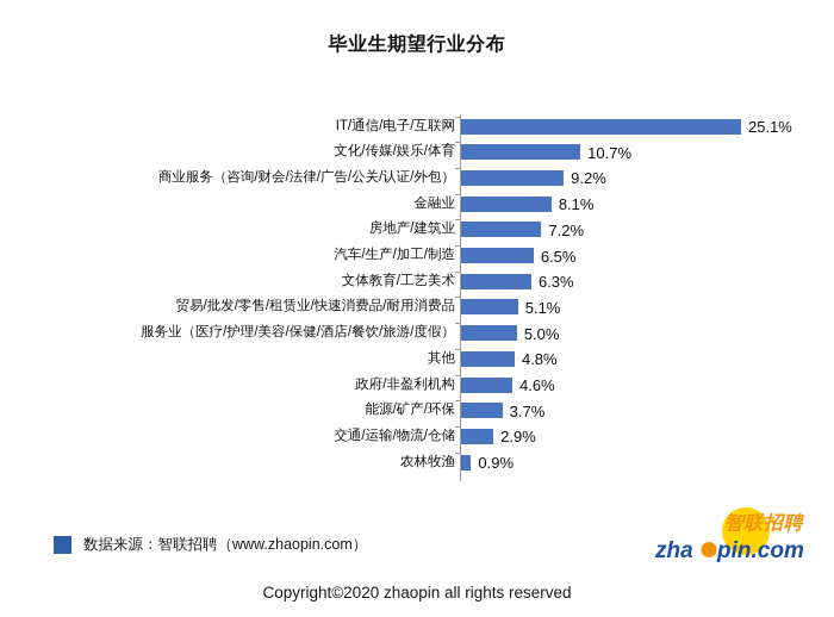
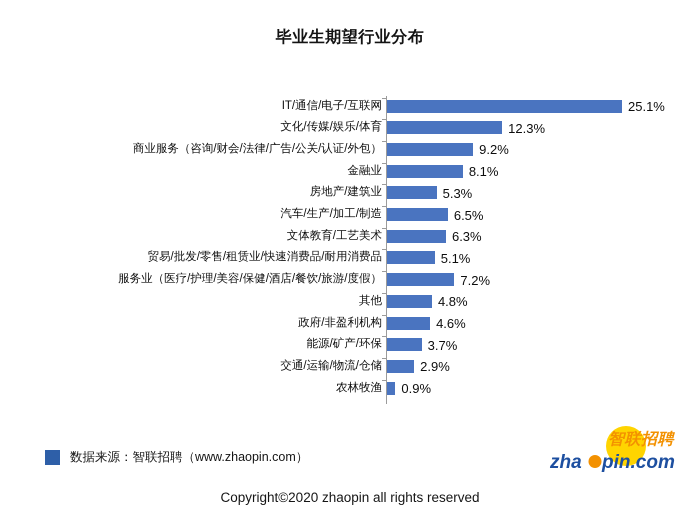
文化/传媒/娱乐/体育: 10.7% -> 12.3%
房地产/建筑业: 7.2% -> 5.3%
服务业（医疗/护理/美容/保健/酒店/餐饮/旅游/度假）: 5.0% -> 7.2%
